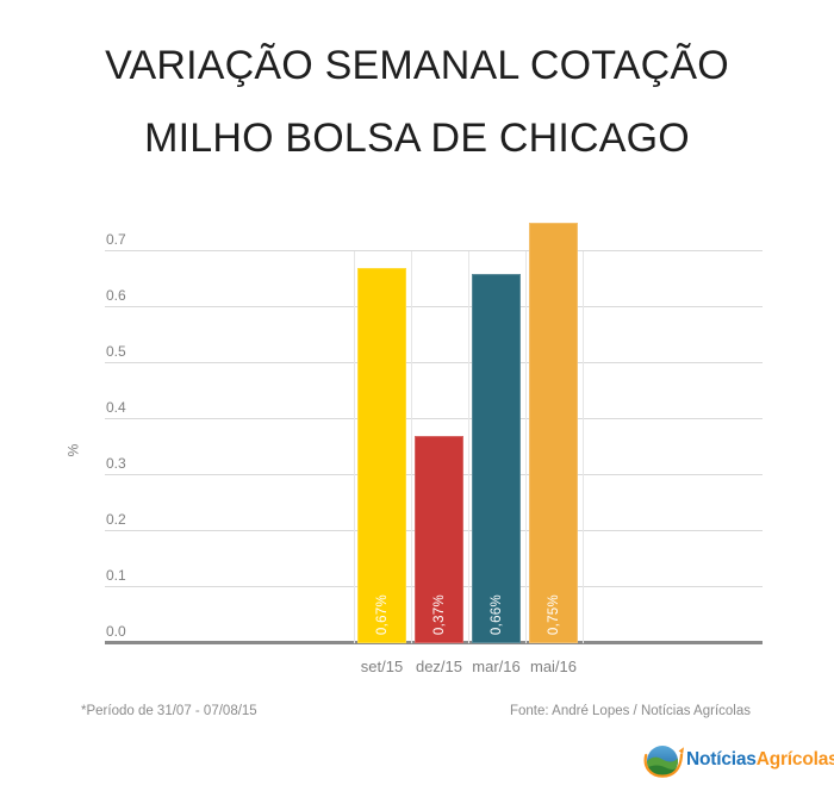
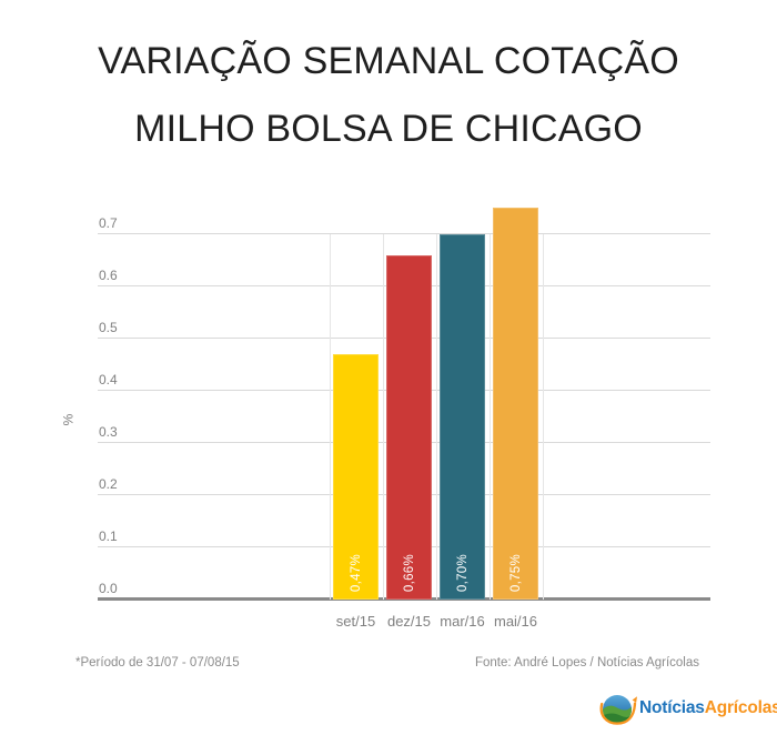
set/15: 0,67% -> 0,47%
dez/15: 0,37% -> 0,66%
mar/16: 0,66% -> 0,70%
